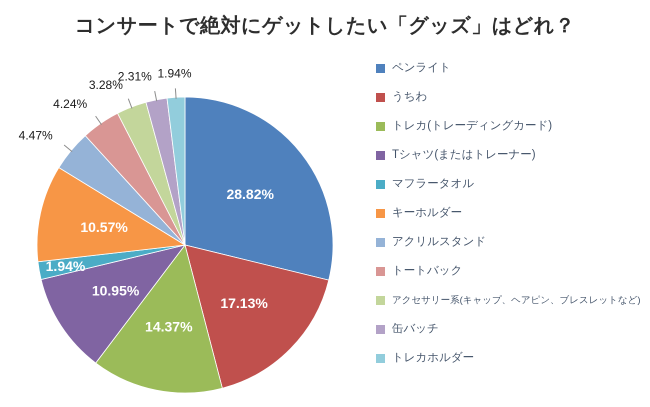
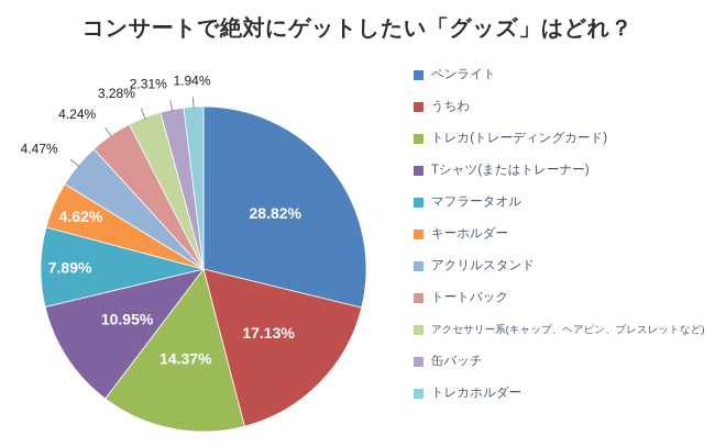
マフラータオル: 1.94% -> 7.89%
キーホルダー: 10.57% -> 4.62%
